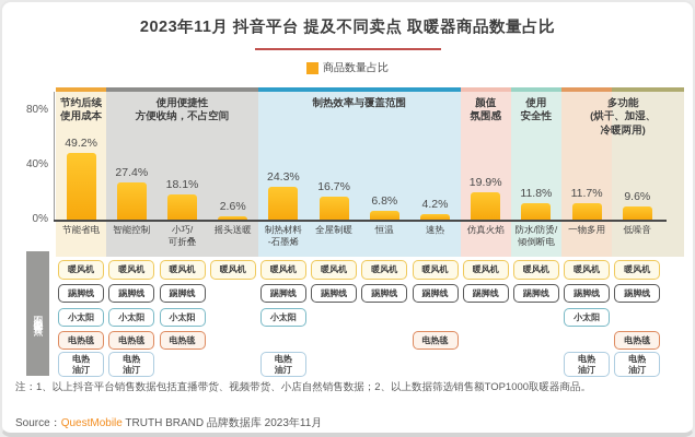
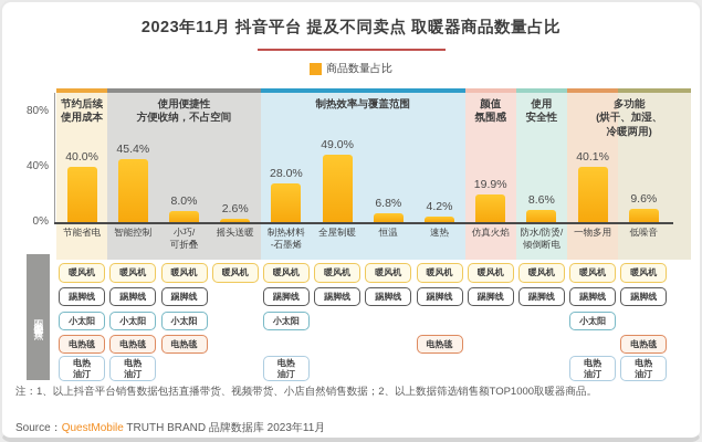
节能省电: 49.2% -> 40.0%
智能控制: 27.4% -> 45.4%
小巧/可折叠: 18.1% -> 8.0%
制热材料-石墨烯: 24.3% -> 28.0%
全屋制暖: 16.7% -> 49.0%
防水/防烫/倾倒断电: 11.8% -> 8.6%
一物多用: 11.7% -> 40.1%
